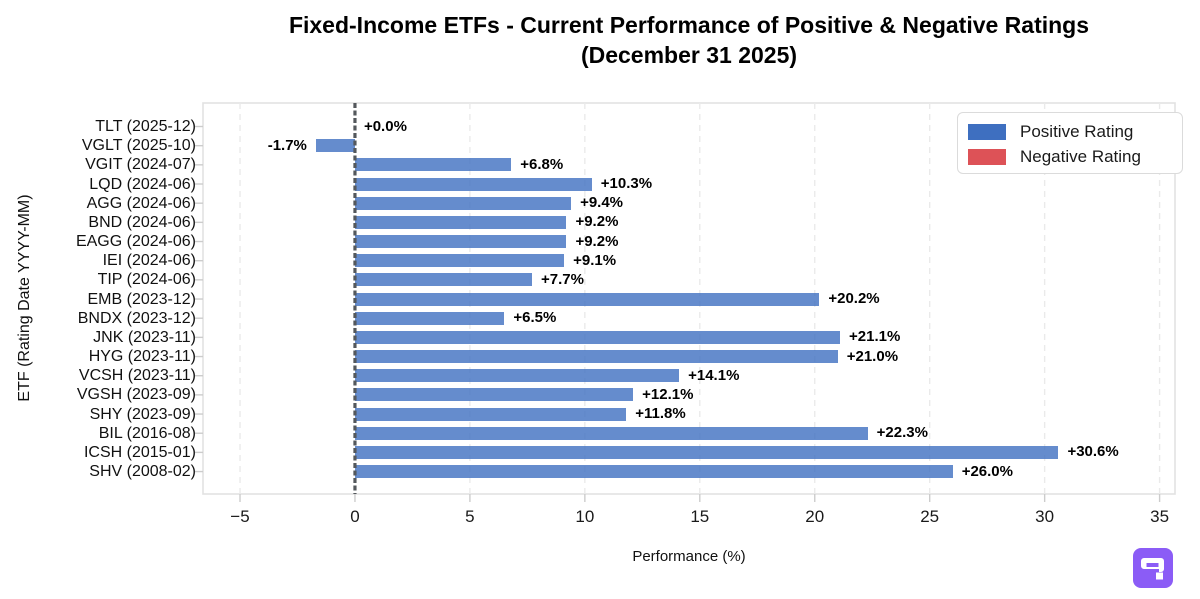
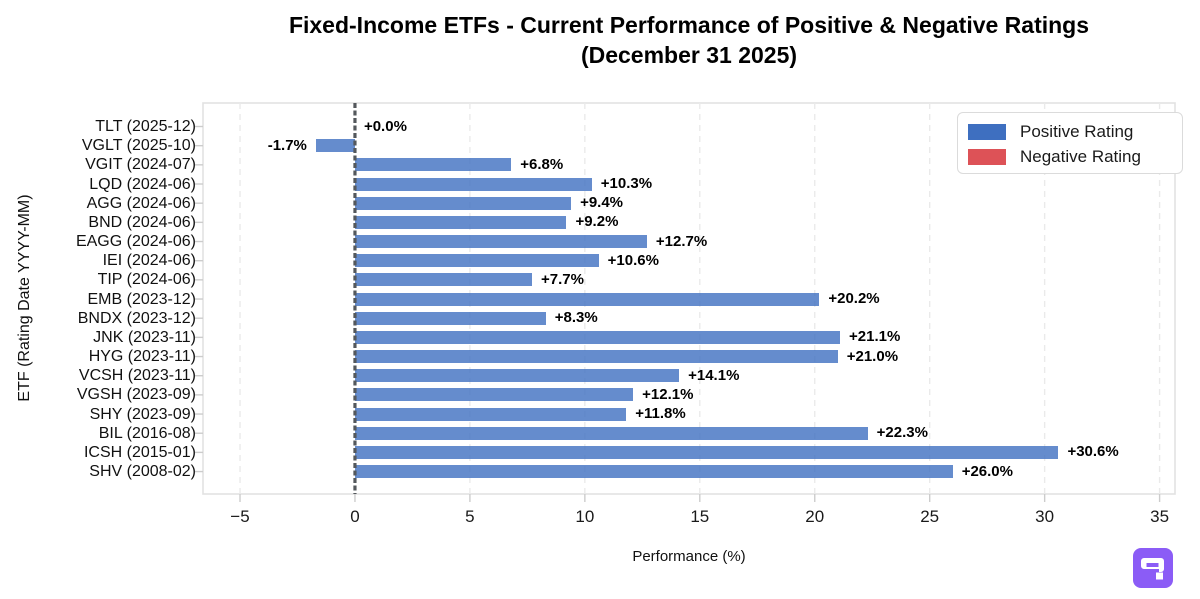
EAGG (2024-06): +9.2% -> +12.7%
IEI (2024-06): +9.1% -> +10.6%
BNDX (2023-12): +6.5% -> +8.3%
